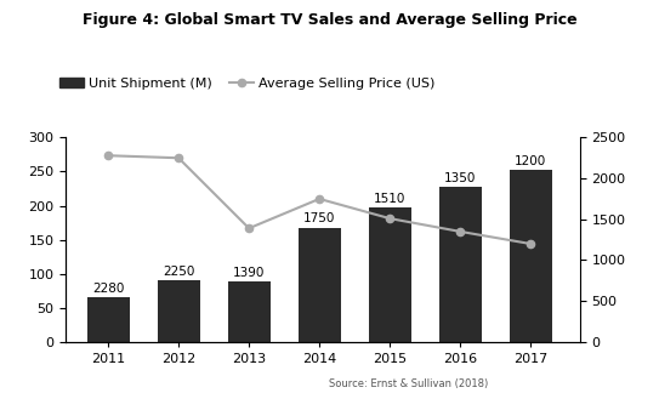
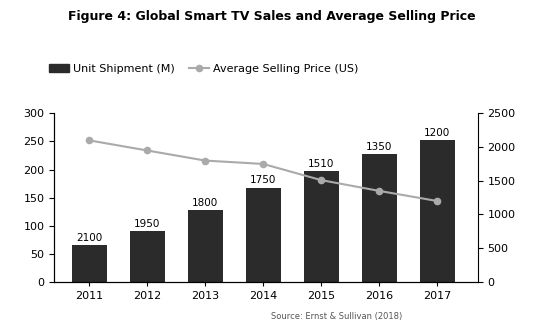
Average Selling Price (US)/2011: 2280 -> 2100
Average Selling Price (US)/2012: 2250 -> 1950
Unit Shipment (M)/2013: 88 -> 128
Average Selling Price (US)/2013: 1390 -> 1800
